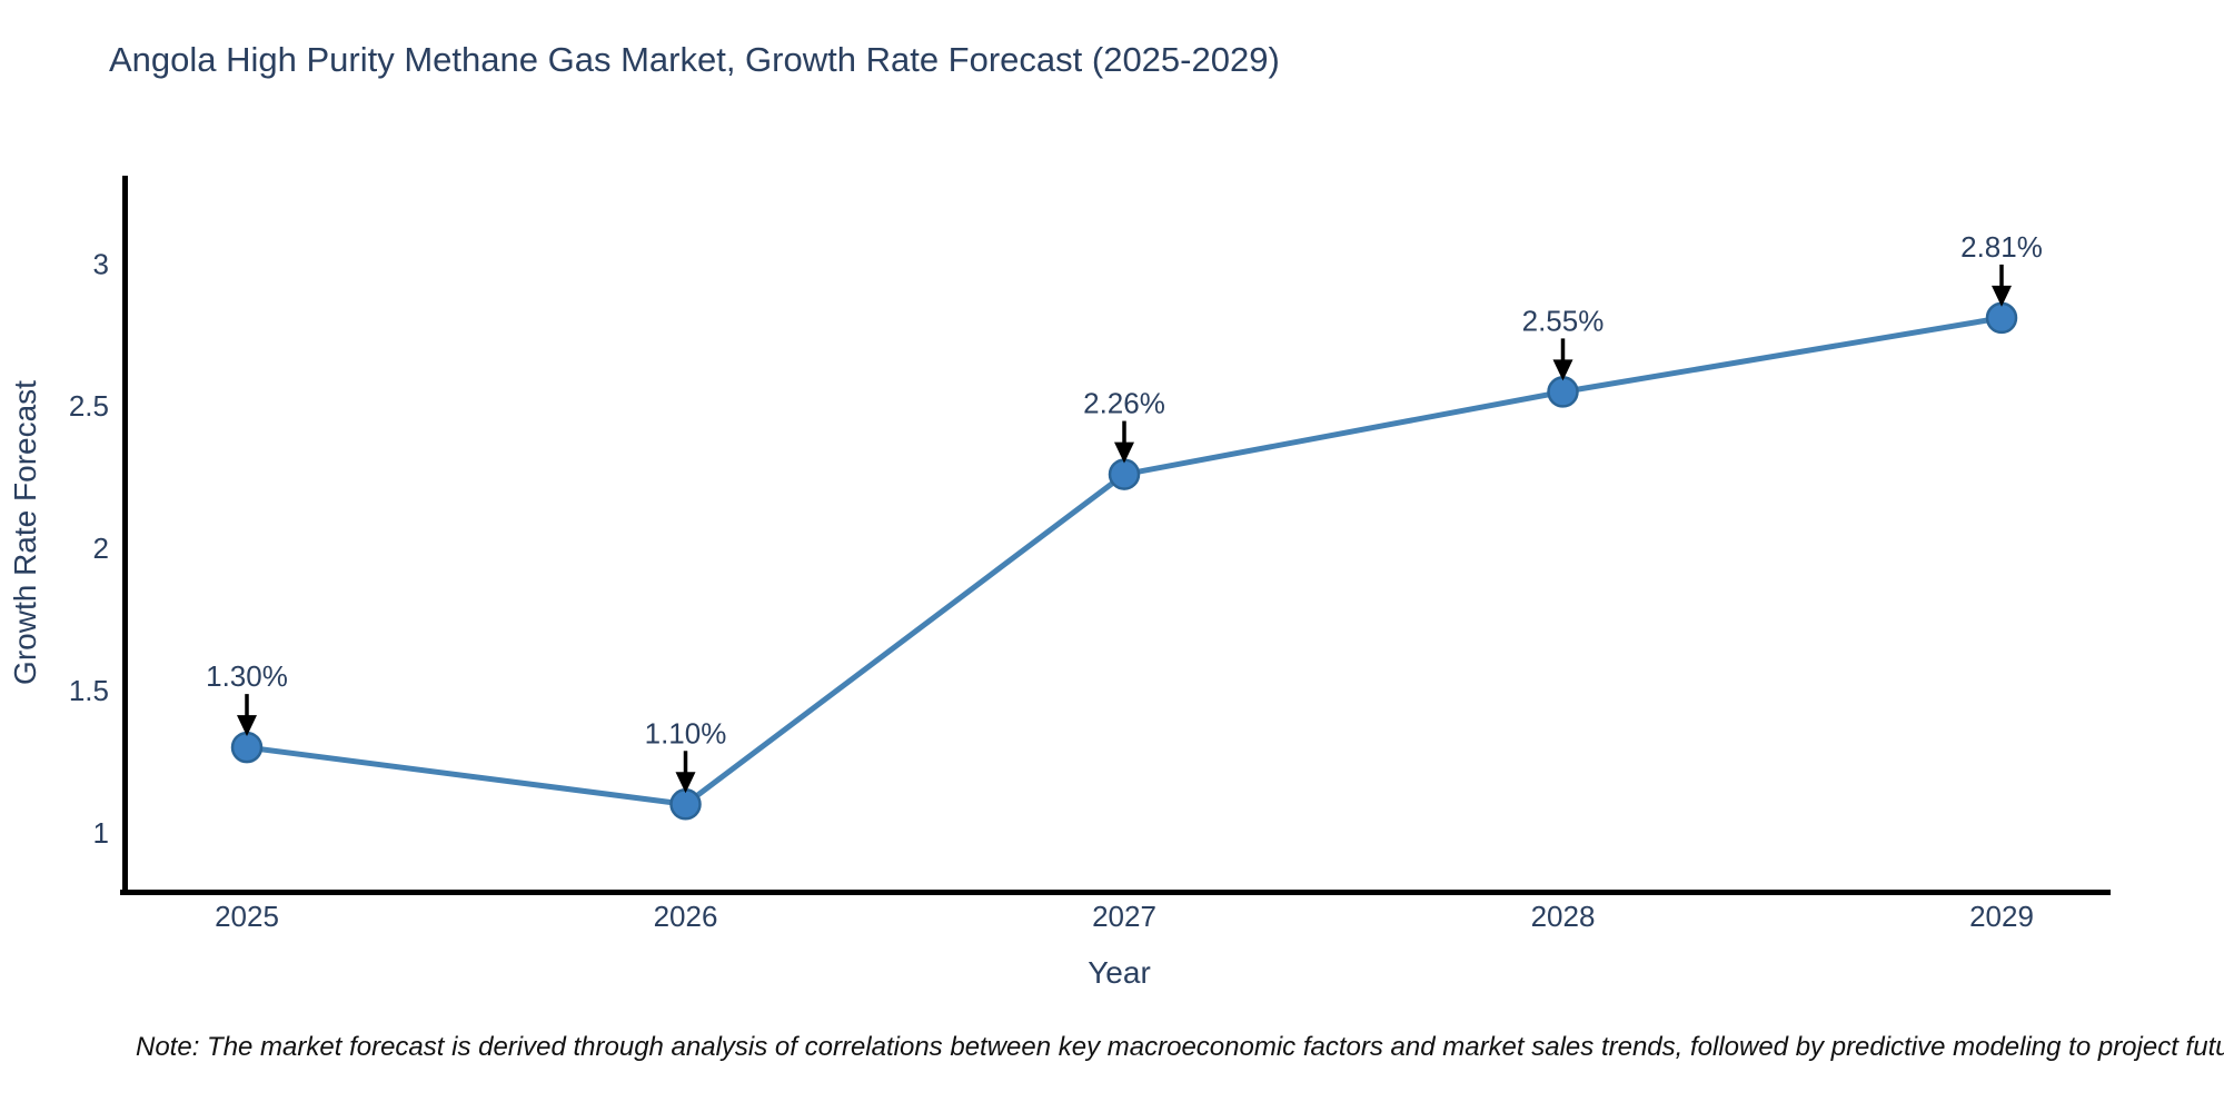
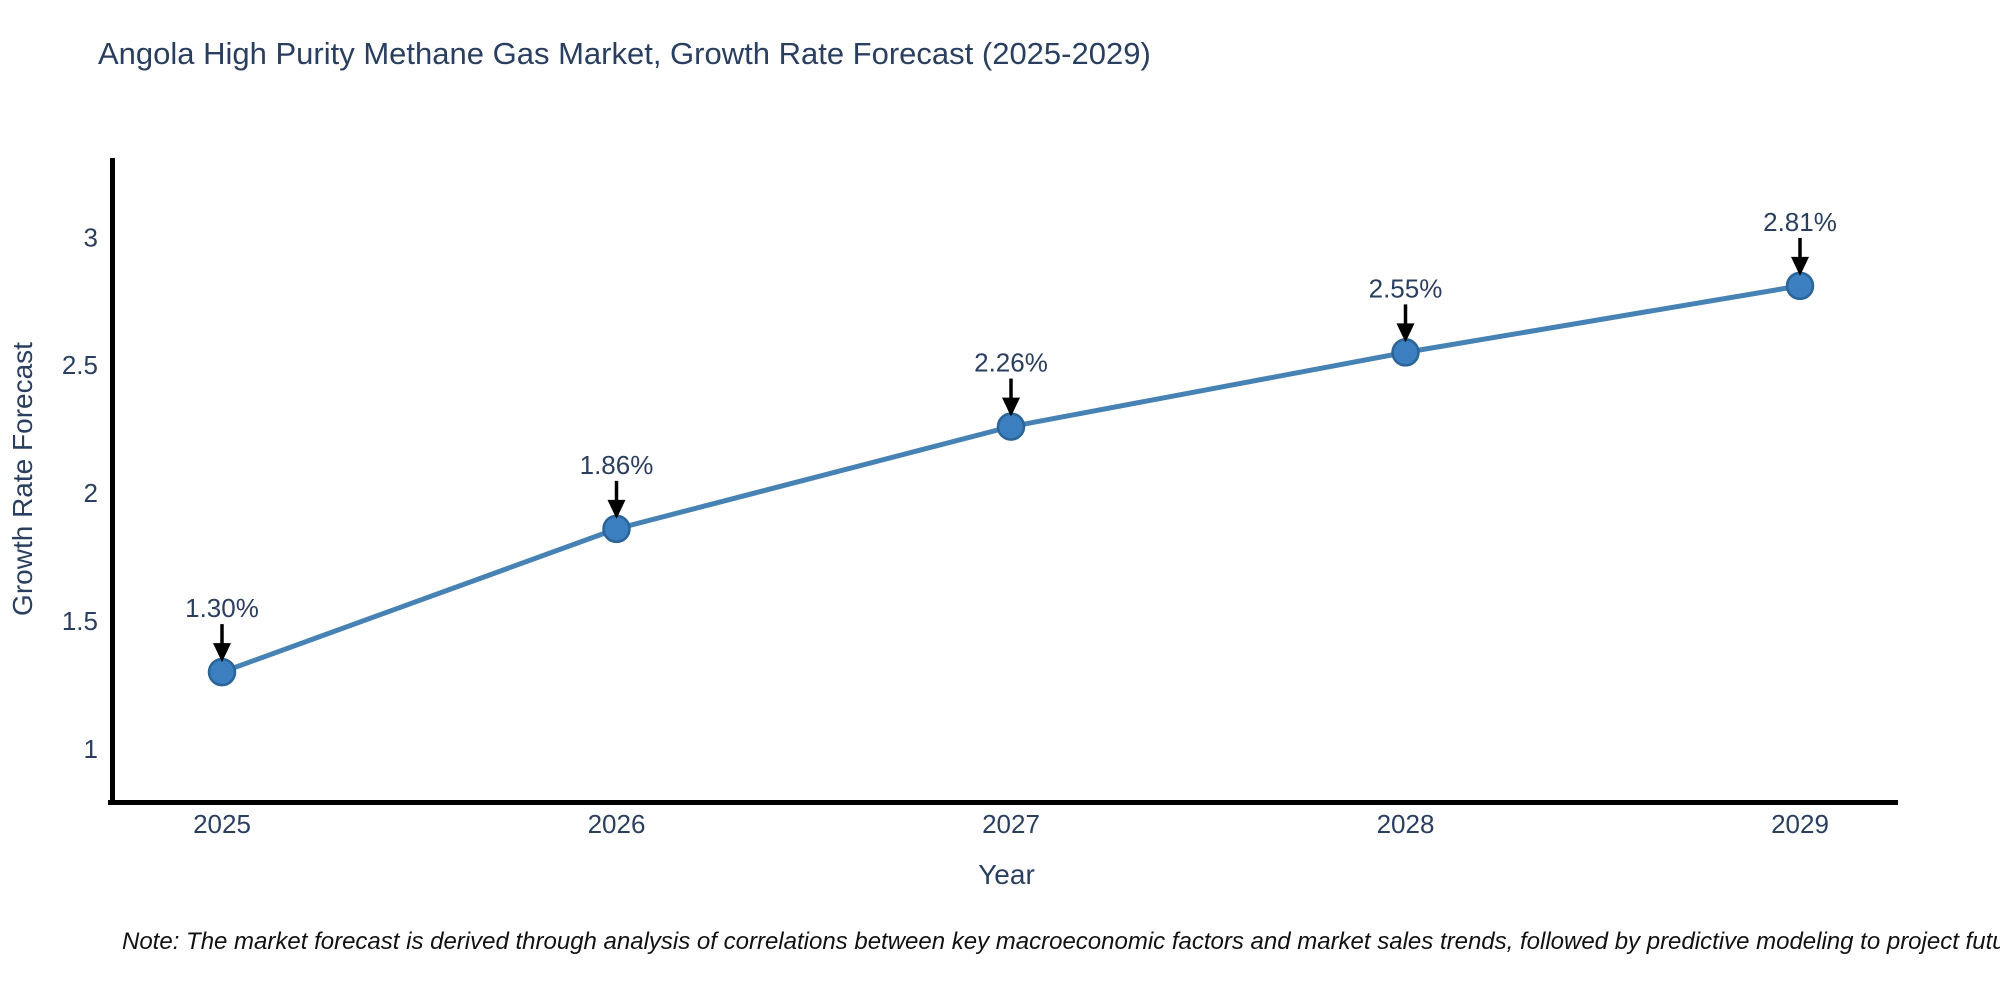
2026: 1.10% -> 1.86%
